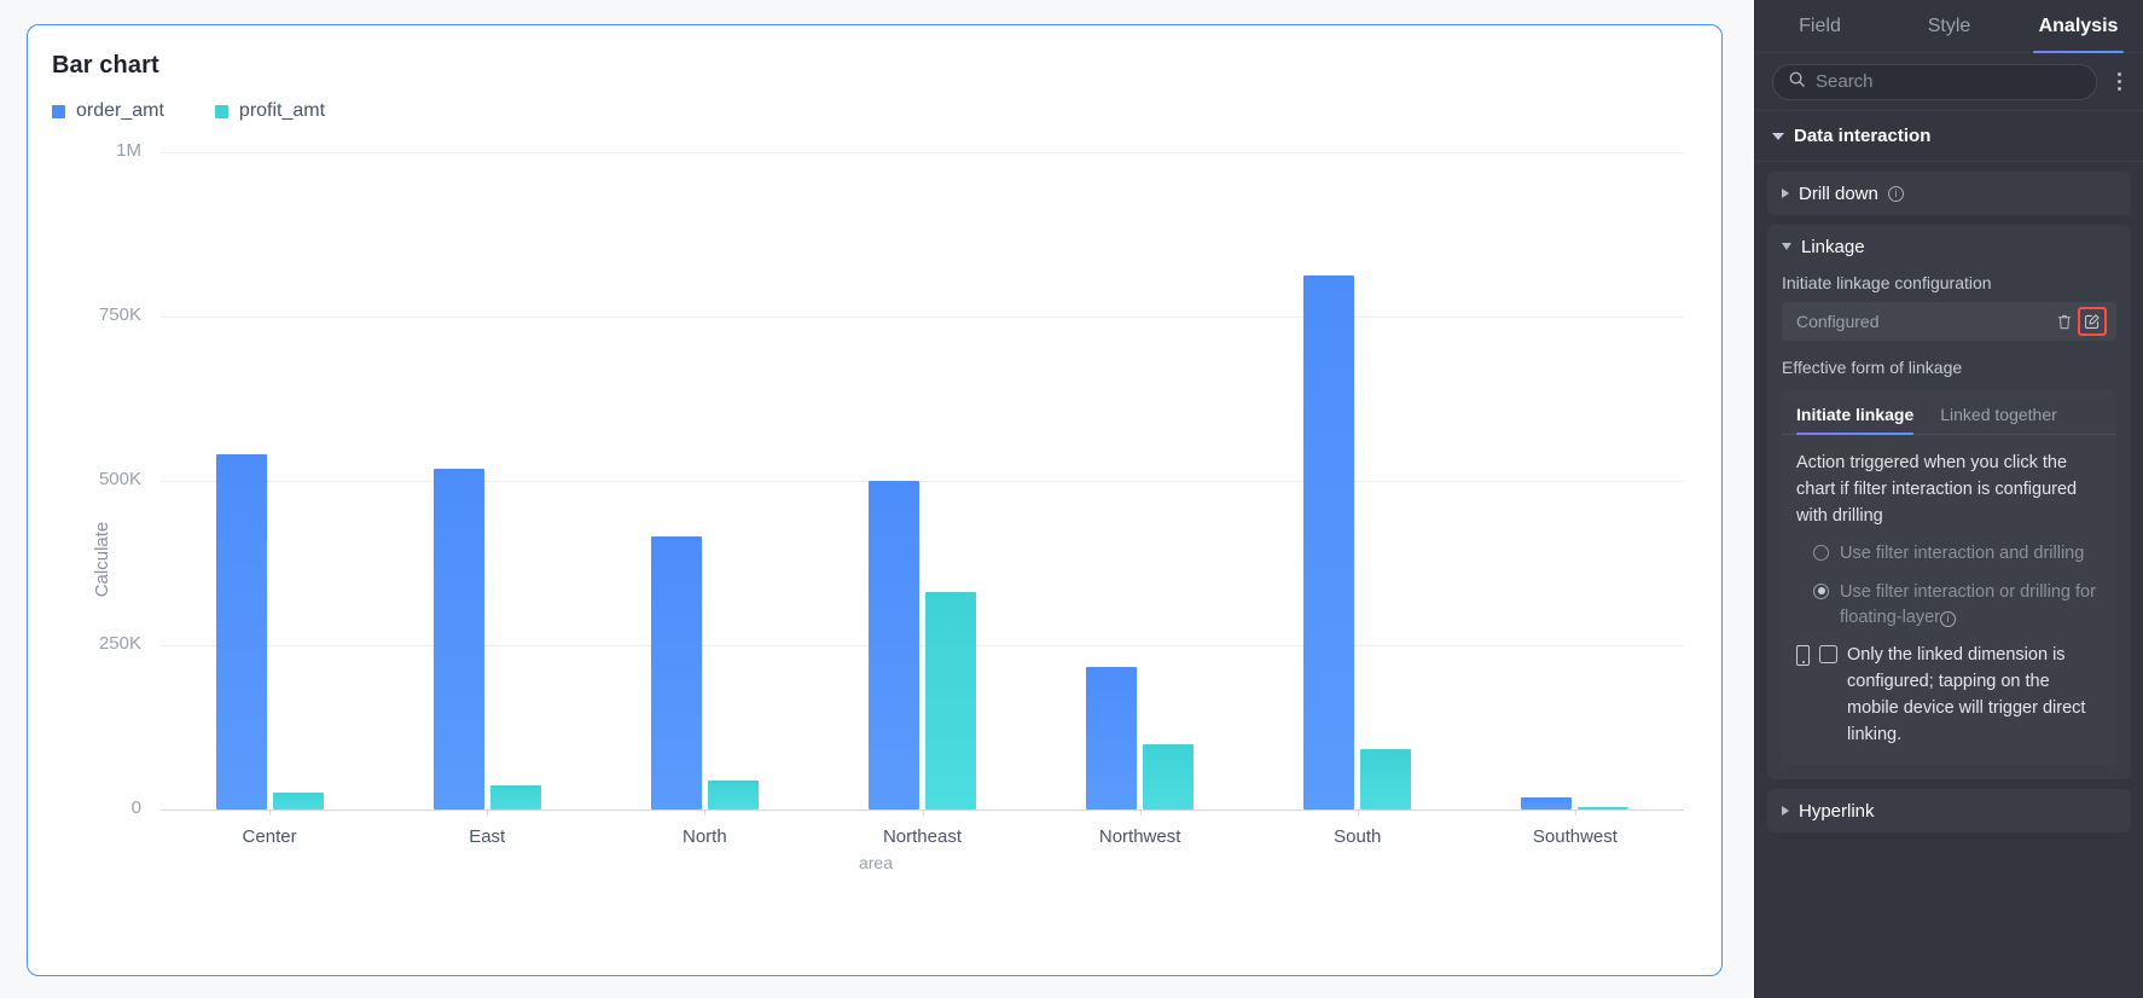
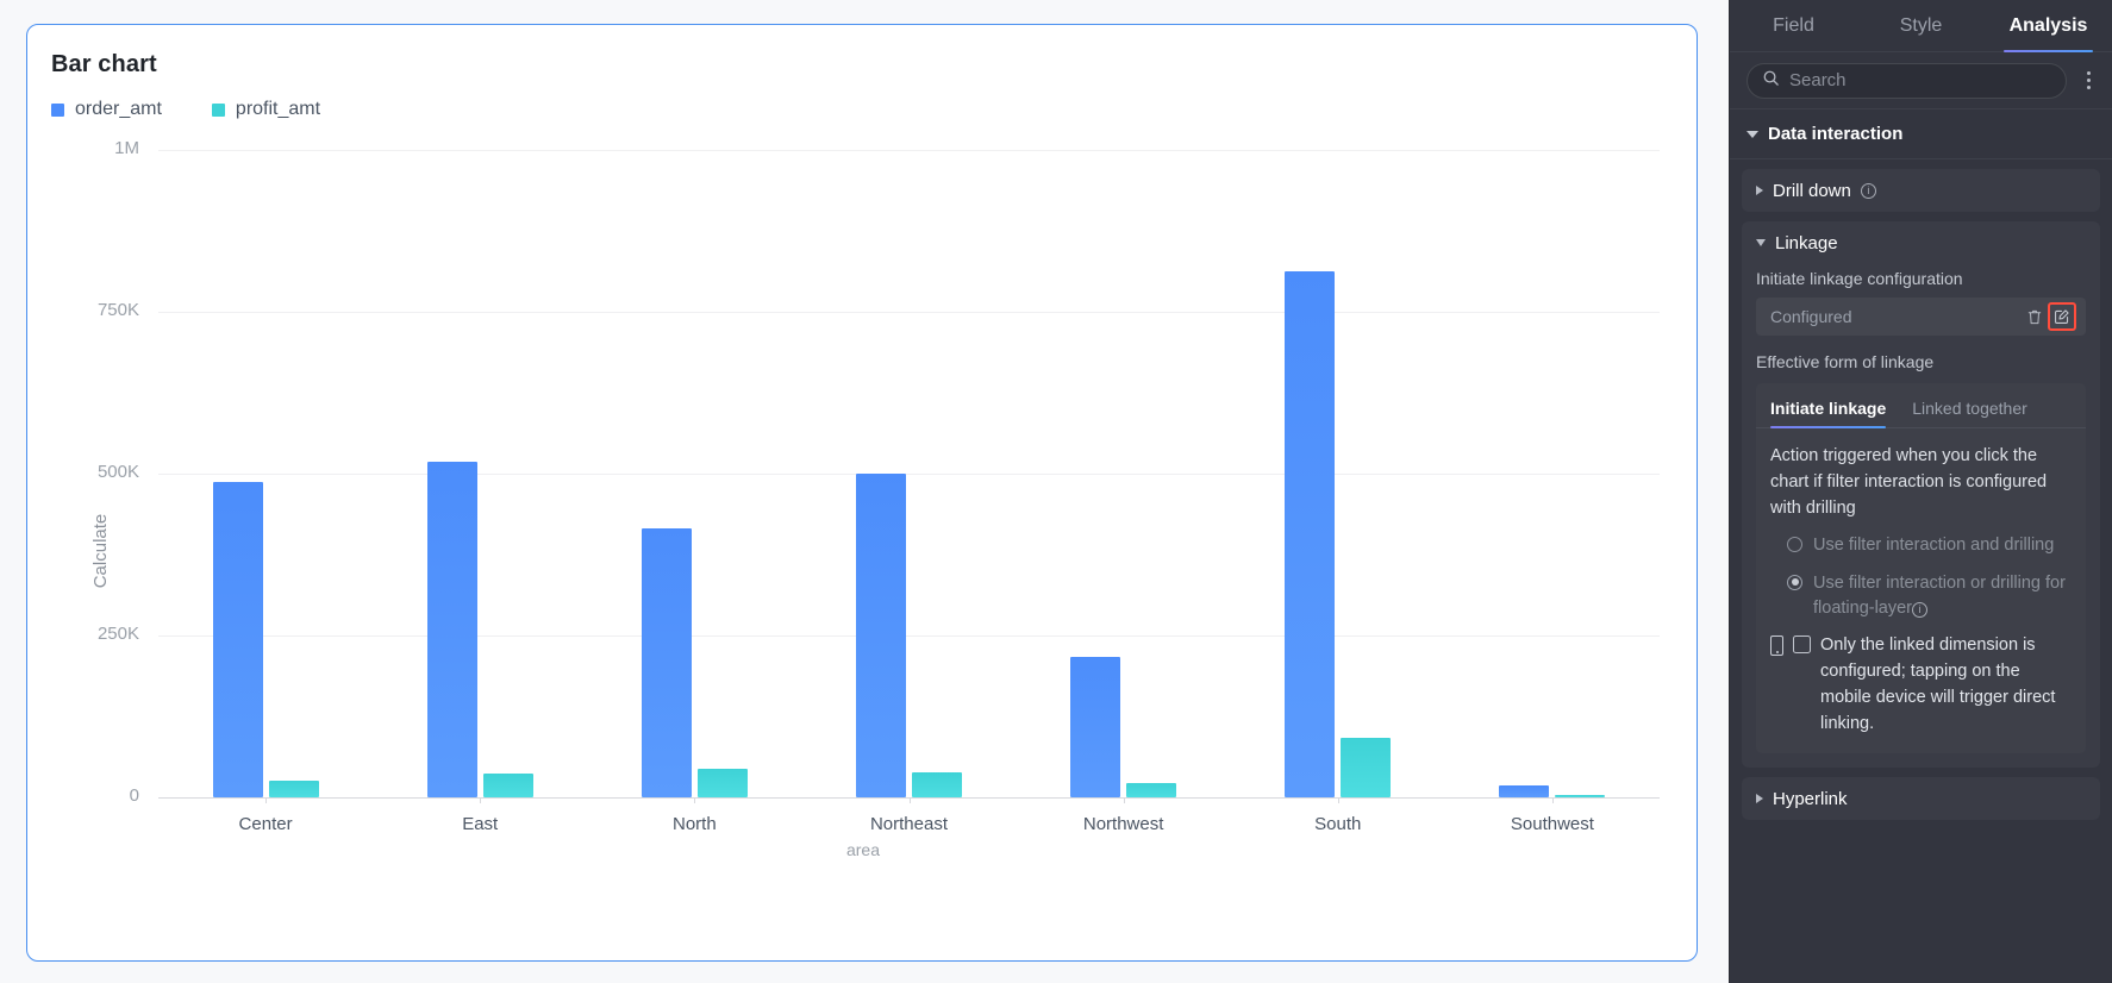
order_amt/Center: 540K -> 490K
profit_amt/Northeast: 330K -> 40K
profit_amt/Northwest: 100K -> 20K
